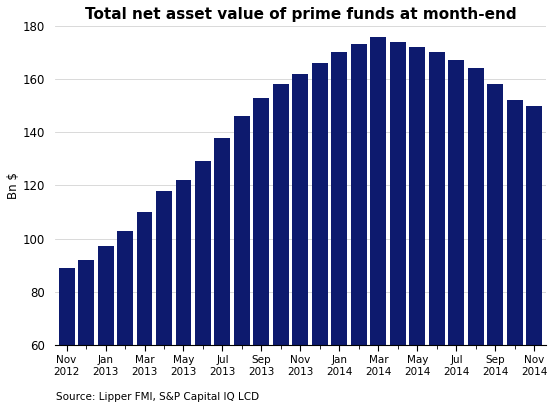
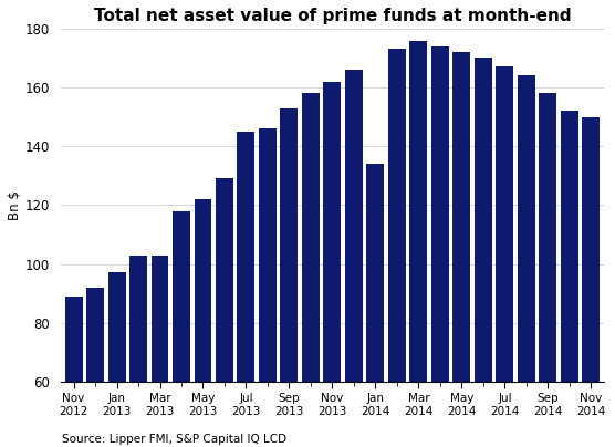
Mar 2013: 110 -> 103
Jul 2013: 138 -> 145
Jan 2014: 170 -> 134
